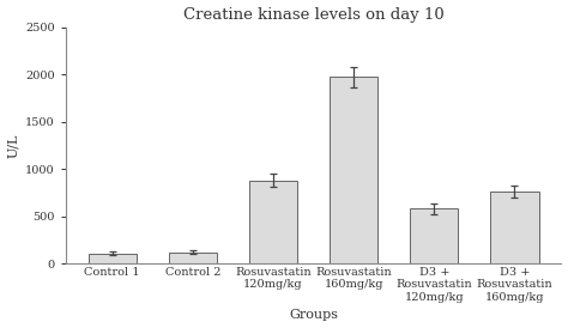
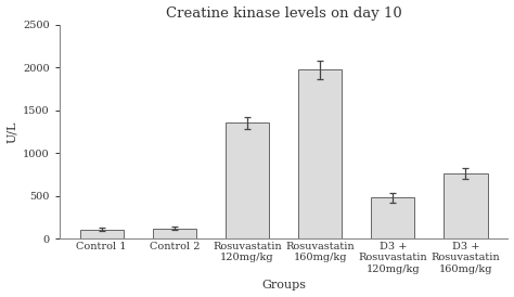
Rosuvastatin 120mg/kg: 880 -> 1350
D3 + Rosuvastatin 120mg/kg: 580 -> 480
